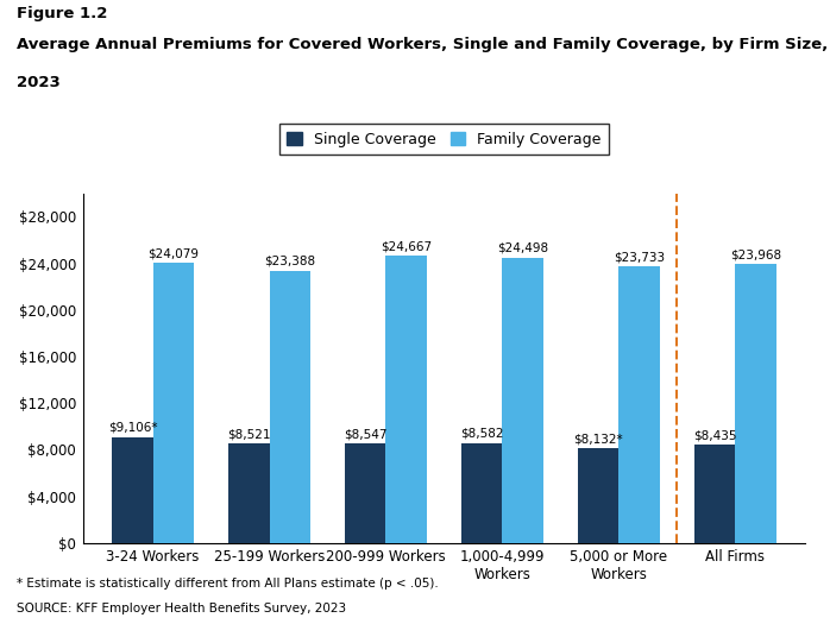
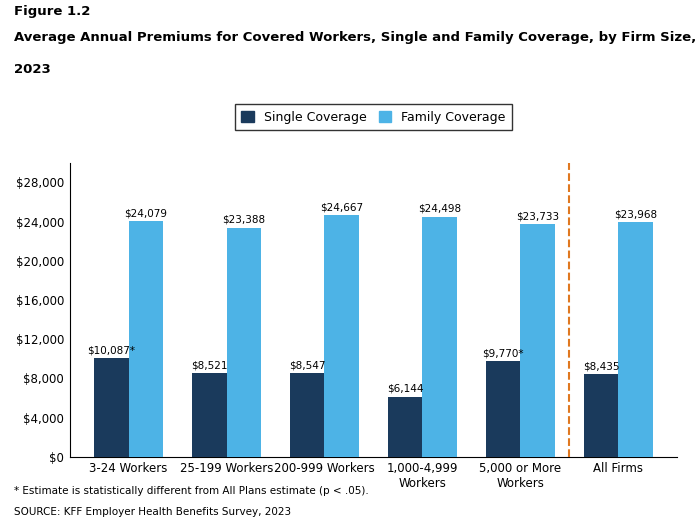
Single Coverage/3-24 Workers: $9,106* -> $10,087*
Single Coverage/1,000-4,999 Workers: $8,582 -> $6,144
Single Coverage/5,000 or More Workers: $8,132* -> $9,770*
